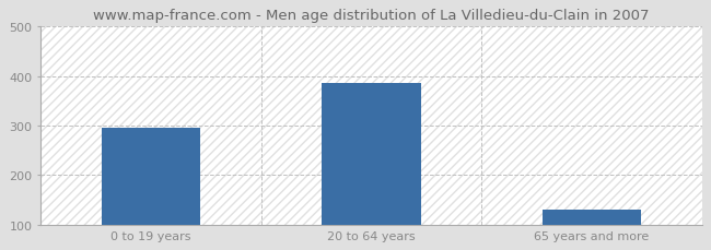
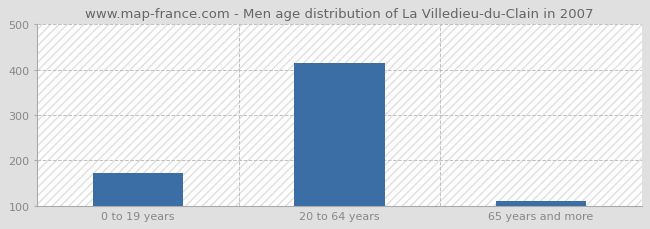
0 to 19 years: 295 -> 172
20 to 64 years: 385 -> 415
65 years and more: 130 -> 110
